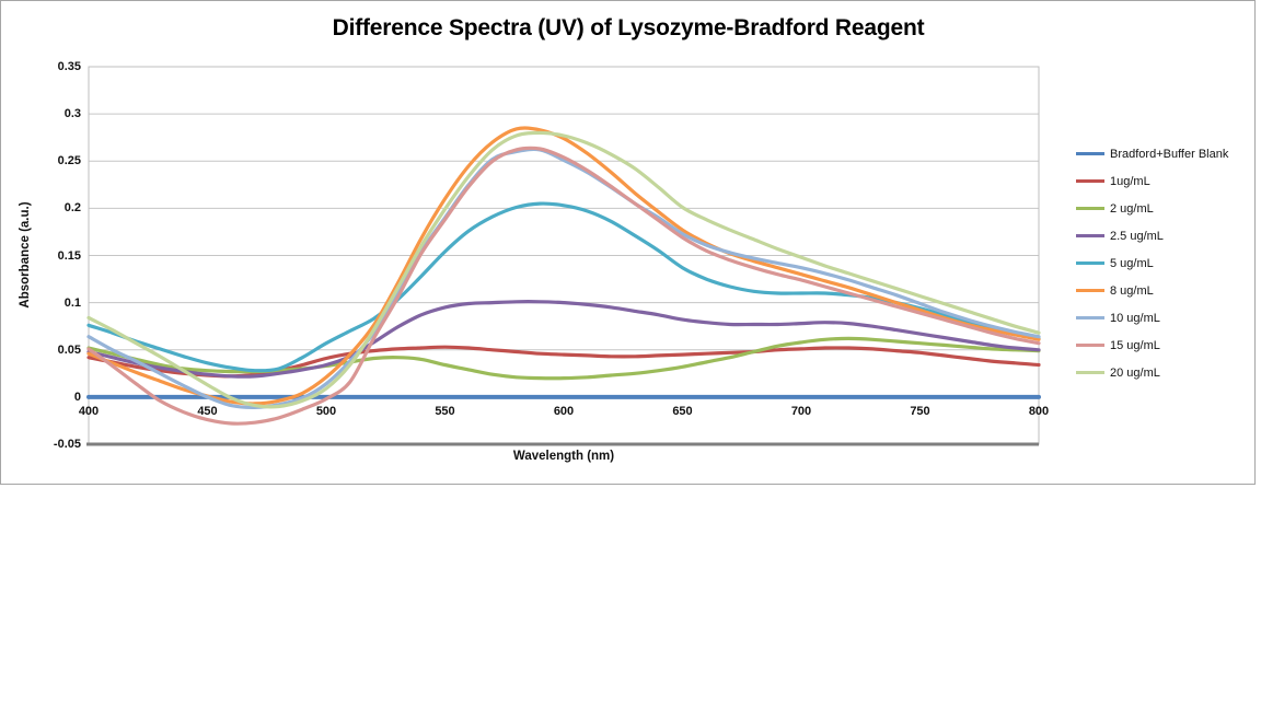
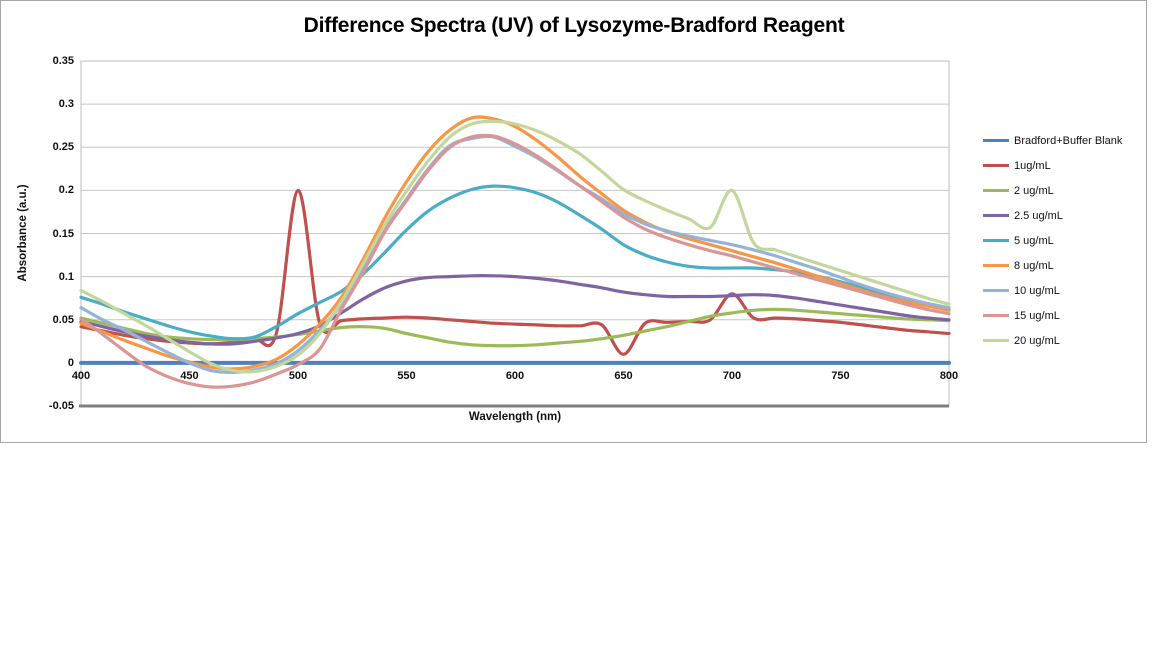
1ug/mL/500: 0.04 -> 0.20
1ug/mL/650: 0.04 -> 0.01
1ug/mL/700: 0.05 -> 0.08
20 ug/mL/700: 0.15 -> 0.20
